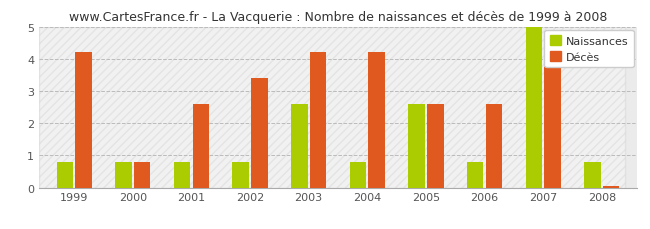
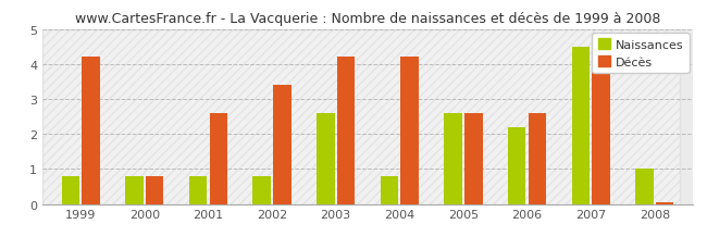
Naissances/2006: 0.8 -> 2.2
Naissances/2007: 5.0 -> 4.5
Naissances/2008: 0.8 -> 1.0
